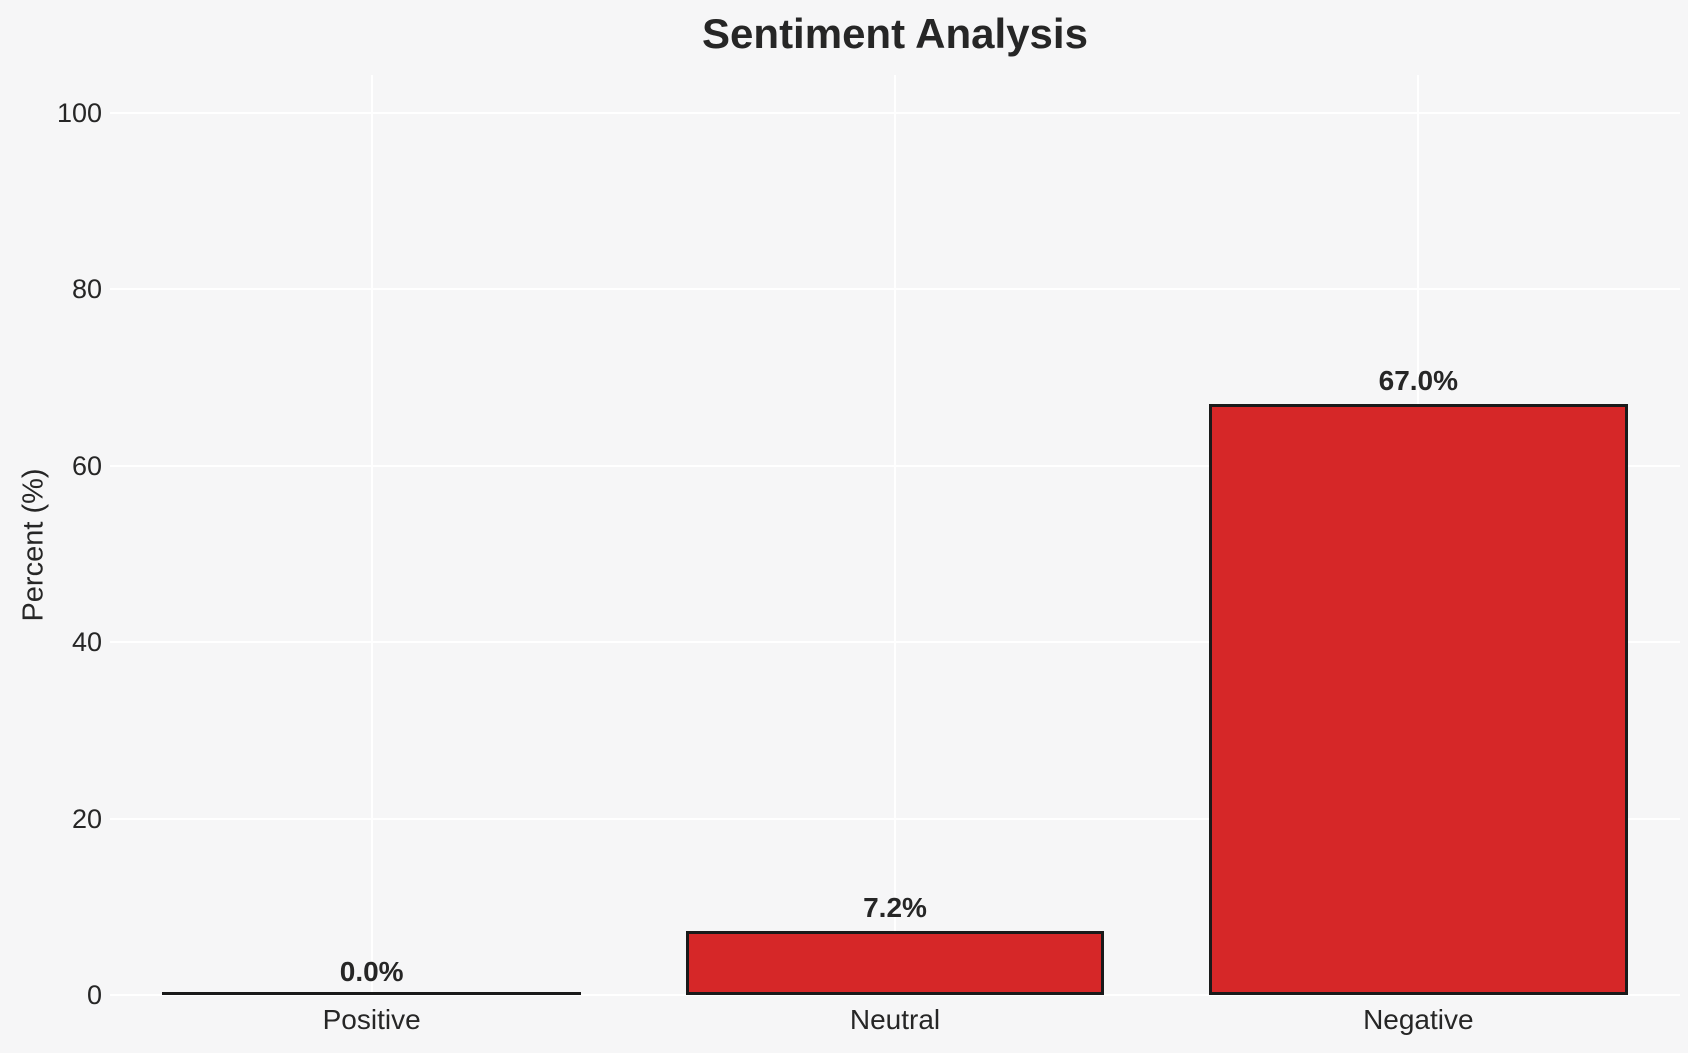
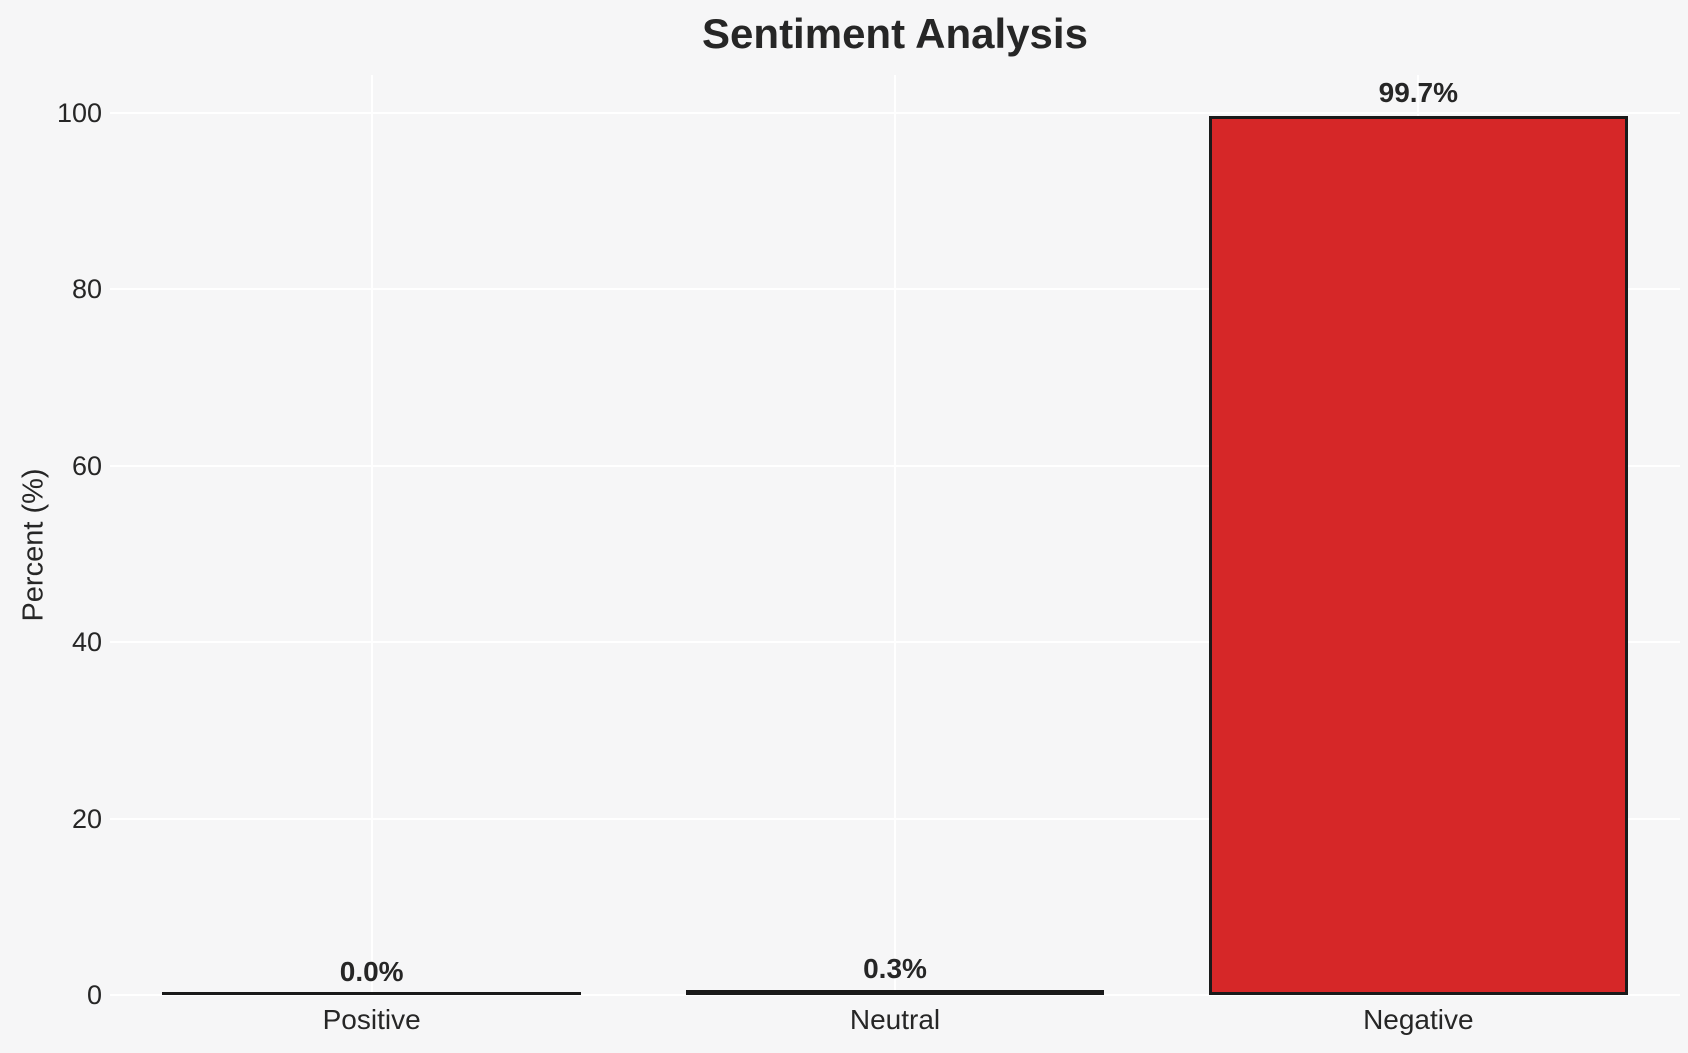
Neutral: 7.2% -> 0.3%
Negative: 67.0% -> 99.7%
